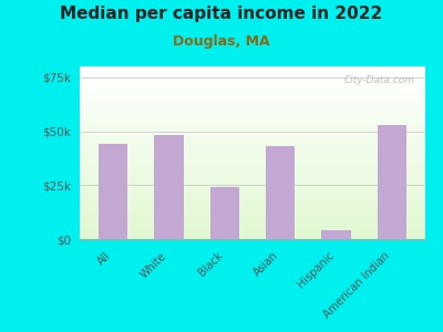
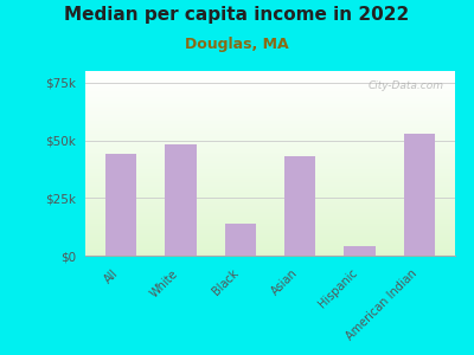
Black: $24k -> $14k
